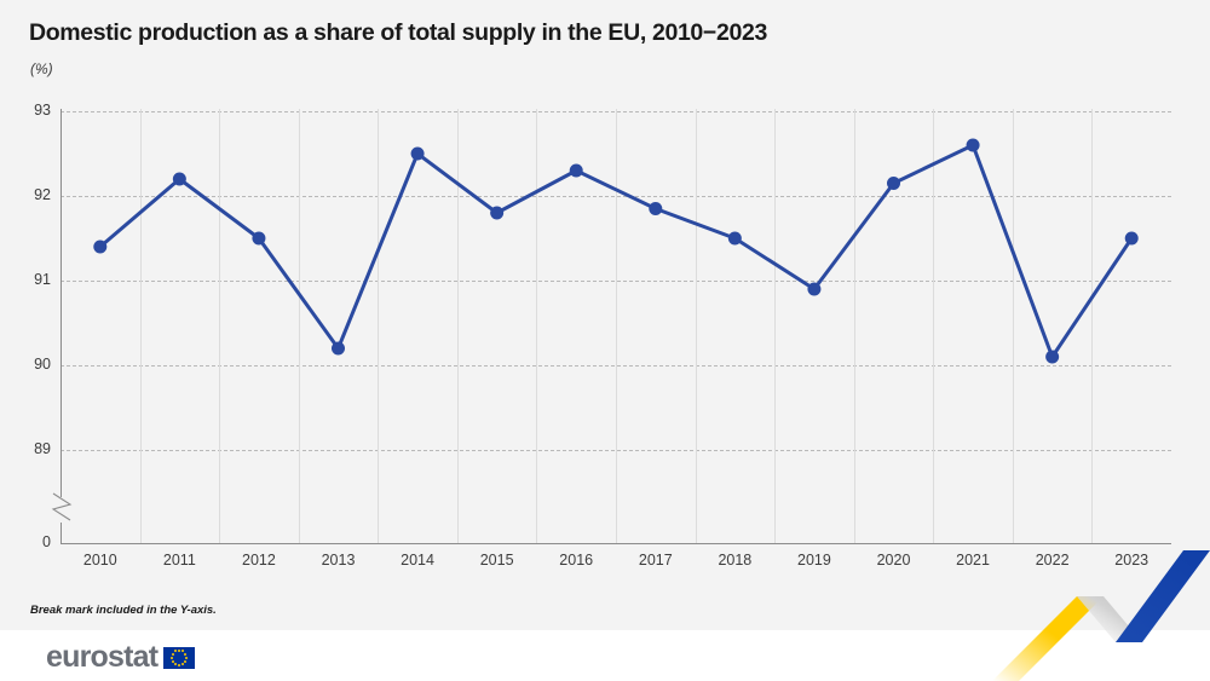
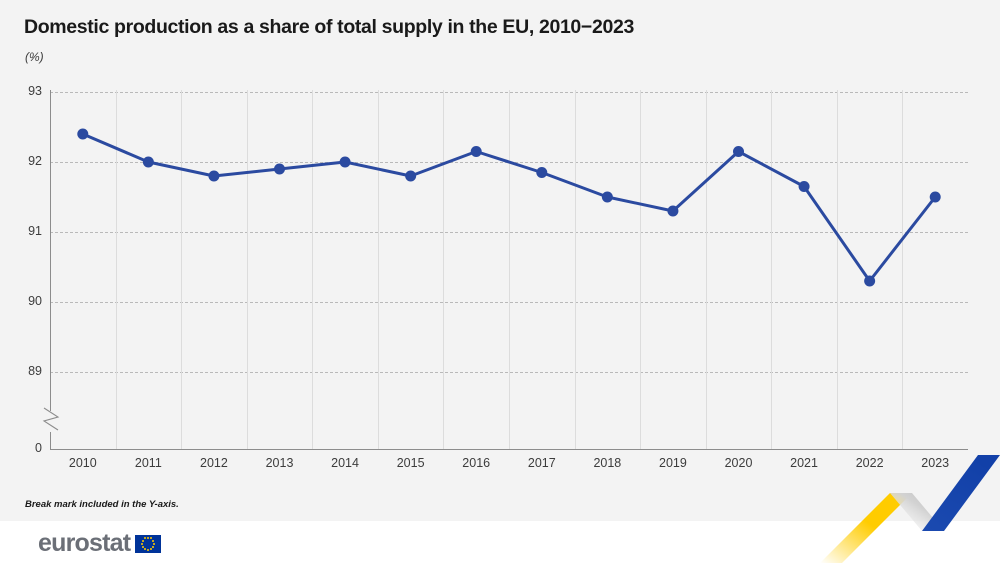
2010: 91.4 -> 92.4
2011: 92.2 -> 92.0
2012: 91.5 -> 91.8
2013: 90.2 -> 91.9
2014: 92.5 -> 92.0
2016: 92.3 -> 92.2
2019: 90.9 -> 91.3
2021: 92.6 -> 91.7
2022: 90.1 -> 90.3
